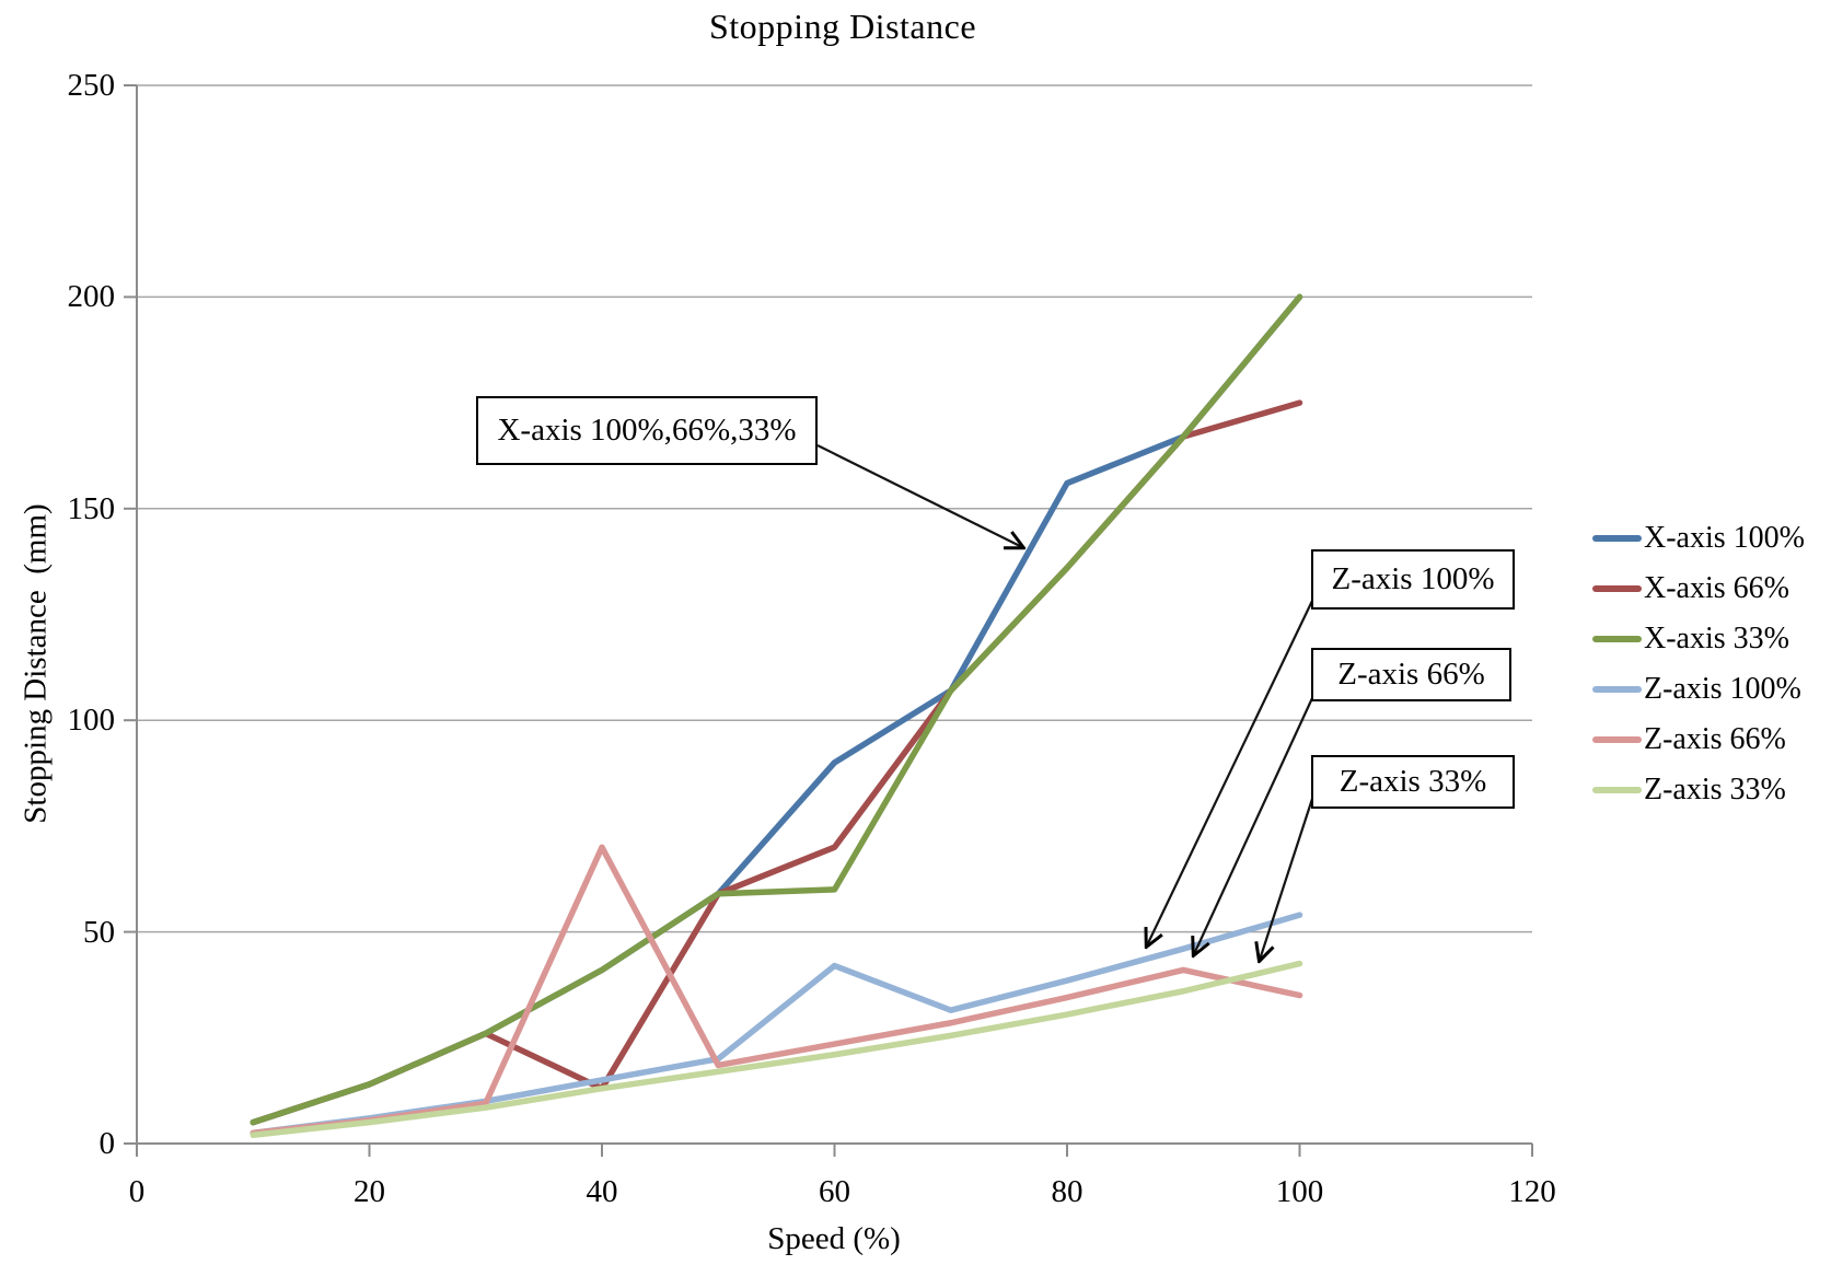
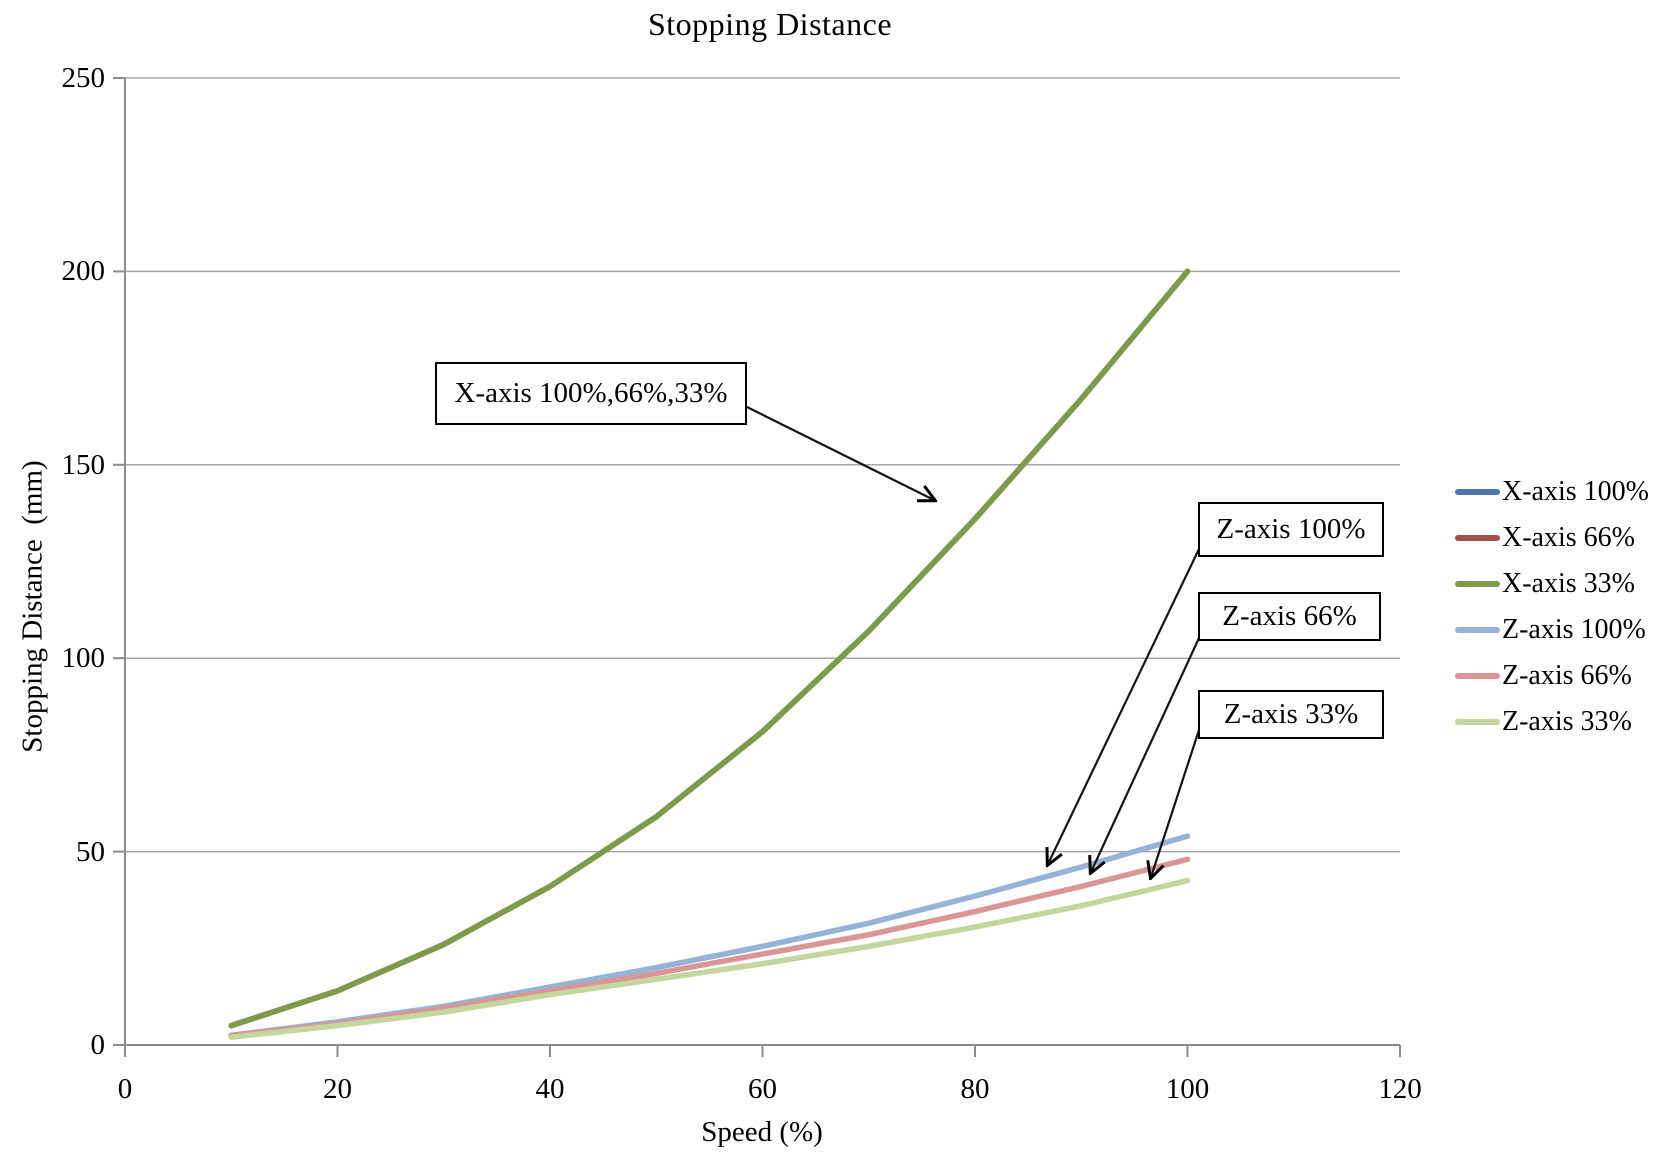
X-axis 66%/40: 13 -> 41
Z-axis 66%/40: 70 -> 14
X-axis 100%/60: 90 -> 81
X-axis 66%/60: 70 -> 81
X-axis 33%/60: 60 -> 81
Z-axis 100%/60: 42 -> 26
X-axis 100%/80: 156 -> 136
X-axis 66%/100: 175 -> 200
Z-axis 66%/100: 35 -> 48
